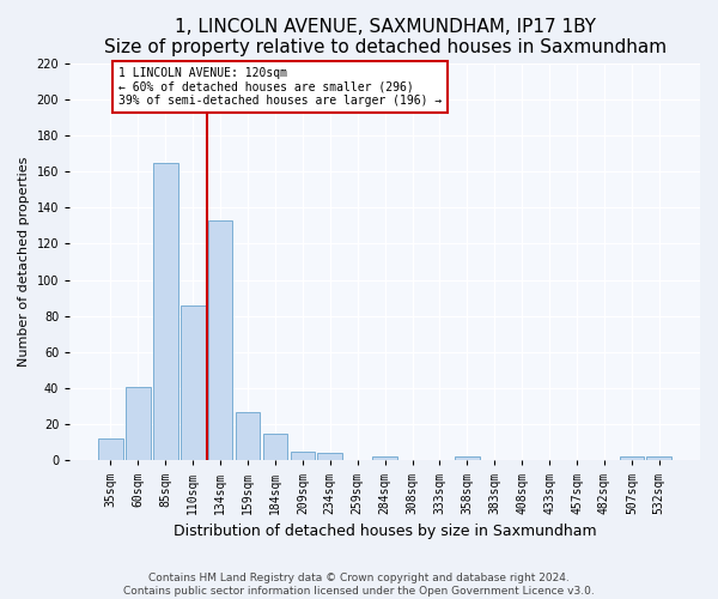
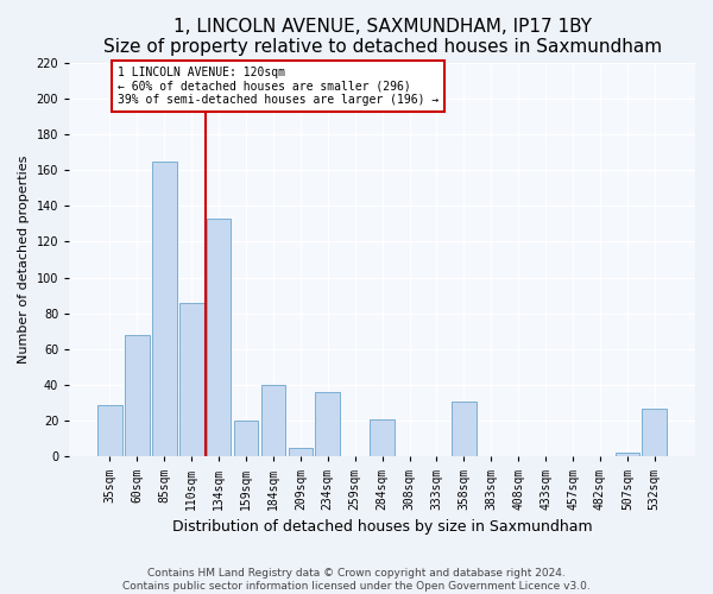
35sqm: 12 -> 29
60sqm: 41 -> 68
159sqm: 27 -> 20
184sqm: 15 -> 40
234sqm: 4 -> 36
284sqm: 2 -> 21
358sqm: 2 -> 31
532sqm: 2 -> 27
